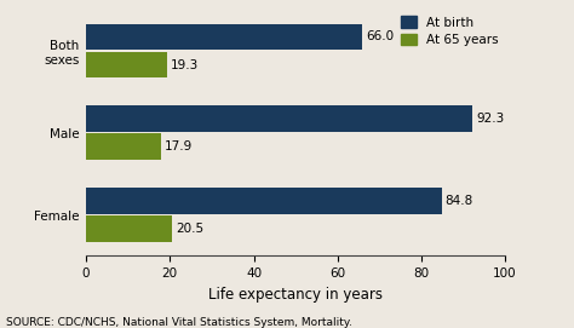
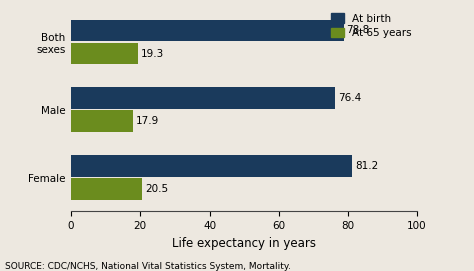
At birth/Both sexes: 66.0 -> 78.8
At birth/Male: 92.3 -> 76.4
At birth/Female: 84.8 -> 81.2
